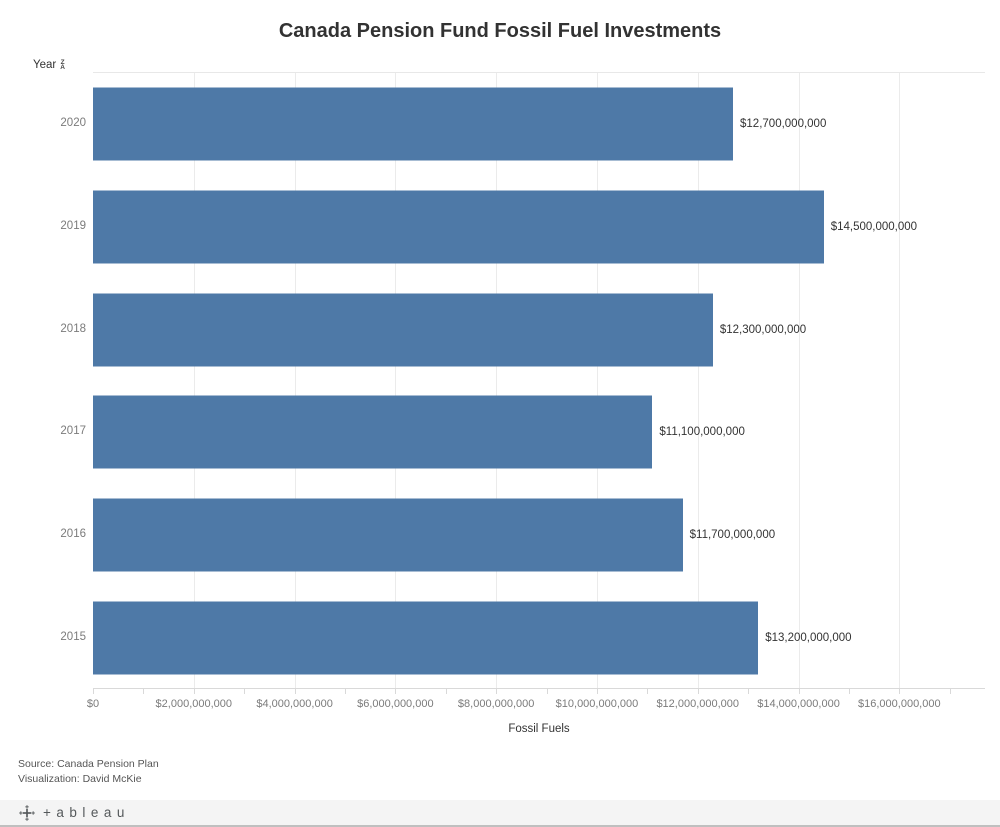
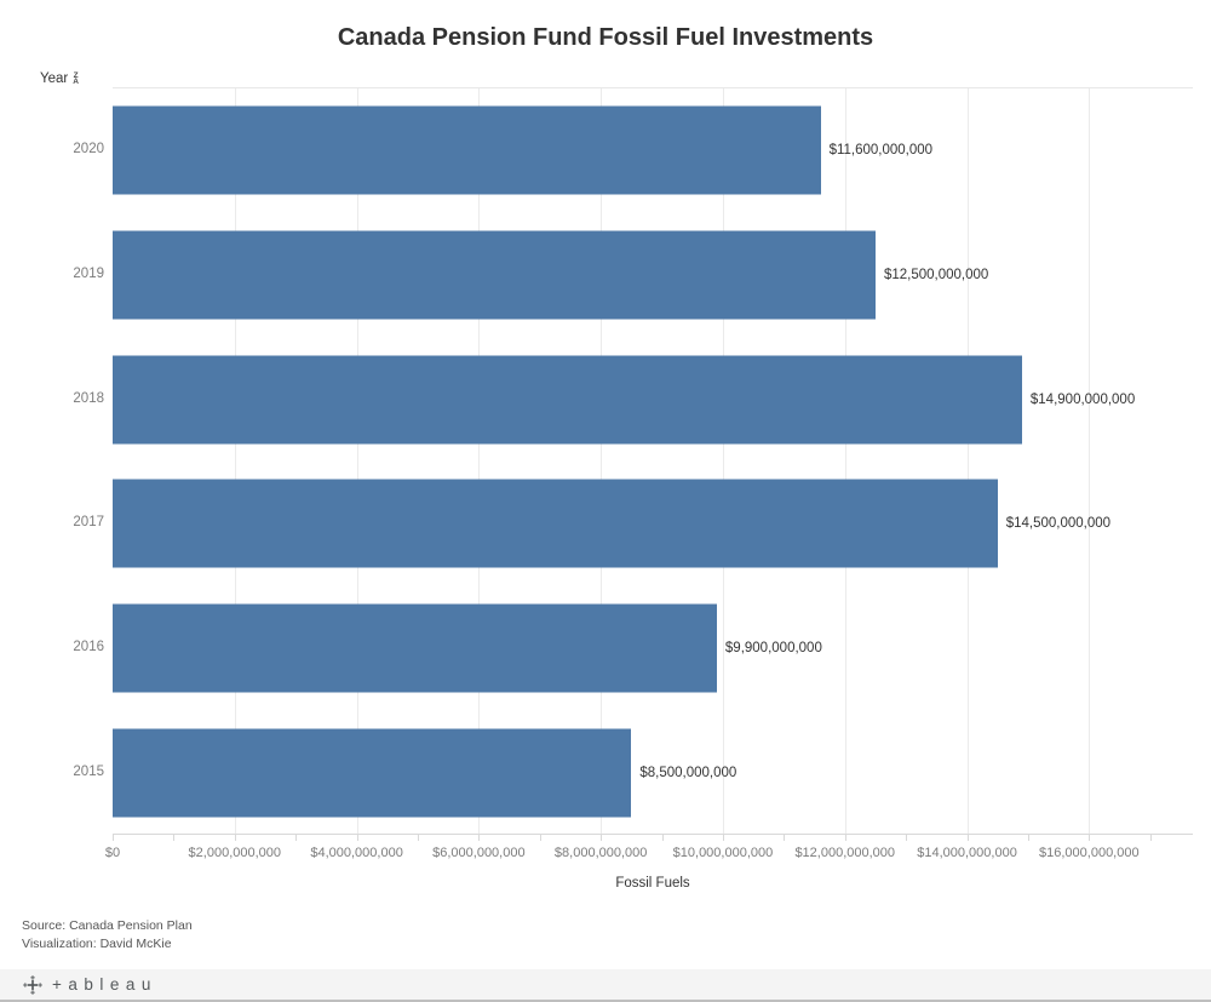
2020: $12,700,000,000 -> $11,600,000,000
2019: $14,500,000,000 -> $12,500,000,000
2018: $12,300,000,000 -> $14,900,000,000
2017: $11,100,000,000 -> $14,500,000,000
2016: $11,700,000,000 -> $9,900,000,000
2015: $13,200,000,000 -> $8,500,000,000
